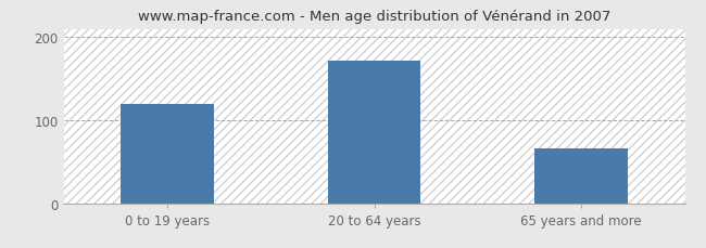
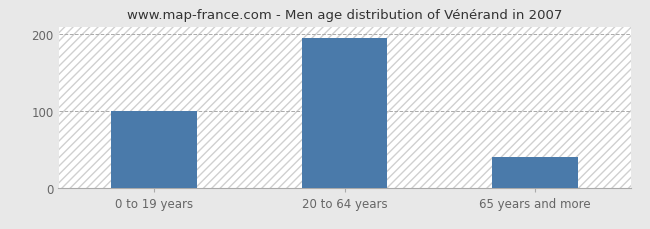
0 to 19 years: 120 -> 100
20 to 64 years: 172 -> 195
65 years and more: 66 -> 40
